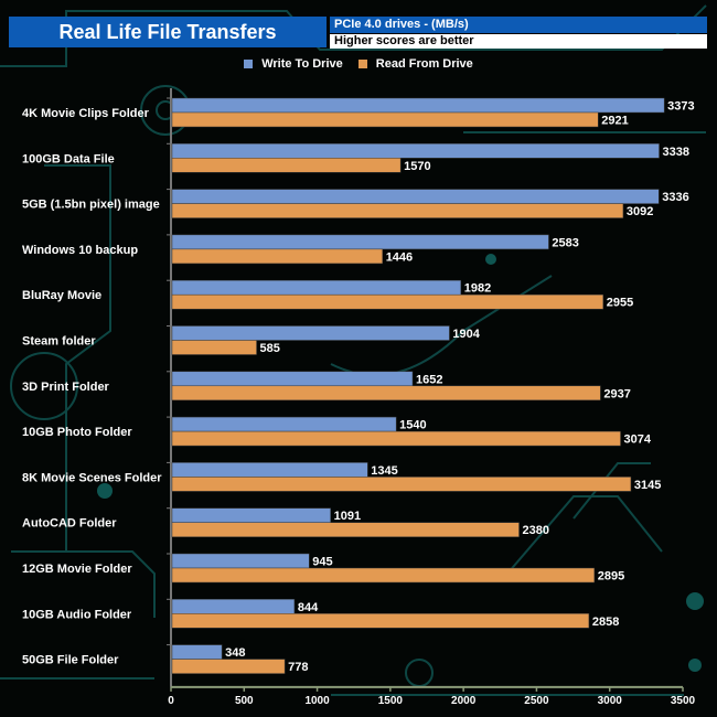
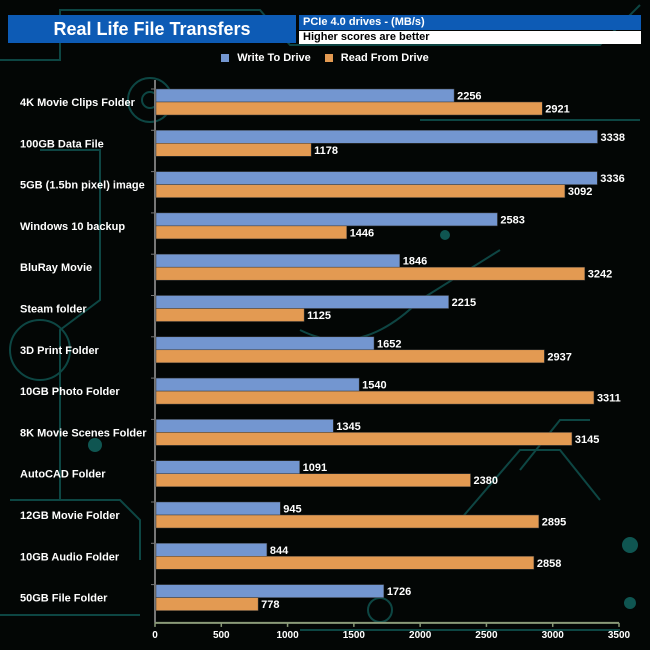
Write To Drive/4K Movie Clips Folder: 3373 -> 2256
Read From Drive/100GB Data File: 1570 -> 1178
Write To Drive/BluRay Movie: 1982 -> 1846
Read From Drive/BluRay Movie: 2955 -> 3242
Write To Drive/Steam folder: 1904 -> 2215
Read From Drive/Steam folder: 585 -> 1125
Read From Drive/10GB Photo Folder: 3074 -> 3311
Write To Drive/50GB File Folder: 348 -> 1726
